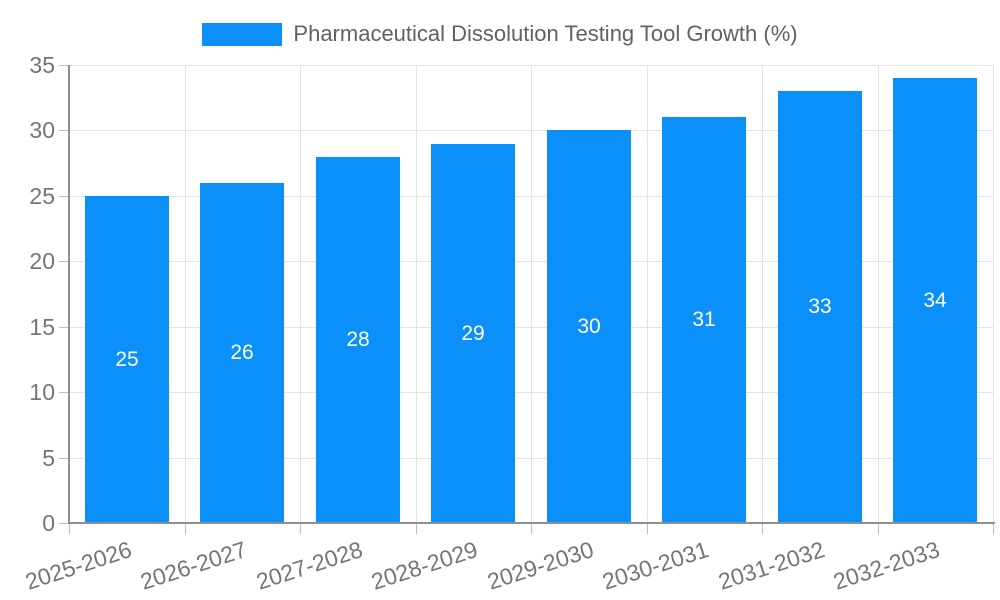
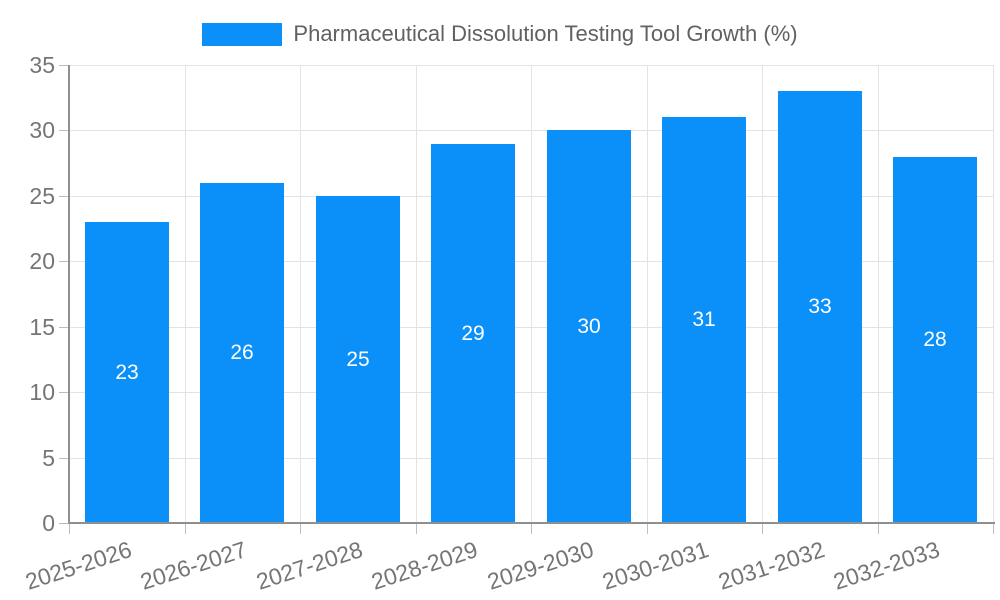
2025-2026: 25 -> 23
2027-2028: 28 -> 25
2032-2033: 34 -> 28
